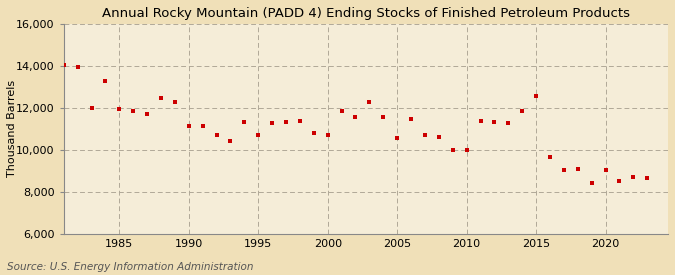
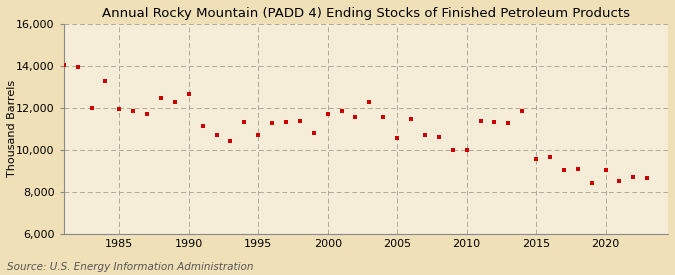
1990: 11,150 -> 12,670
2000: 10,700 -> 11,700
2015: 12,550 -> 9,590
